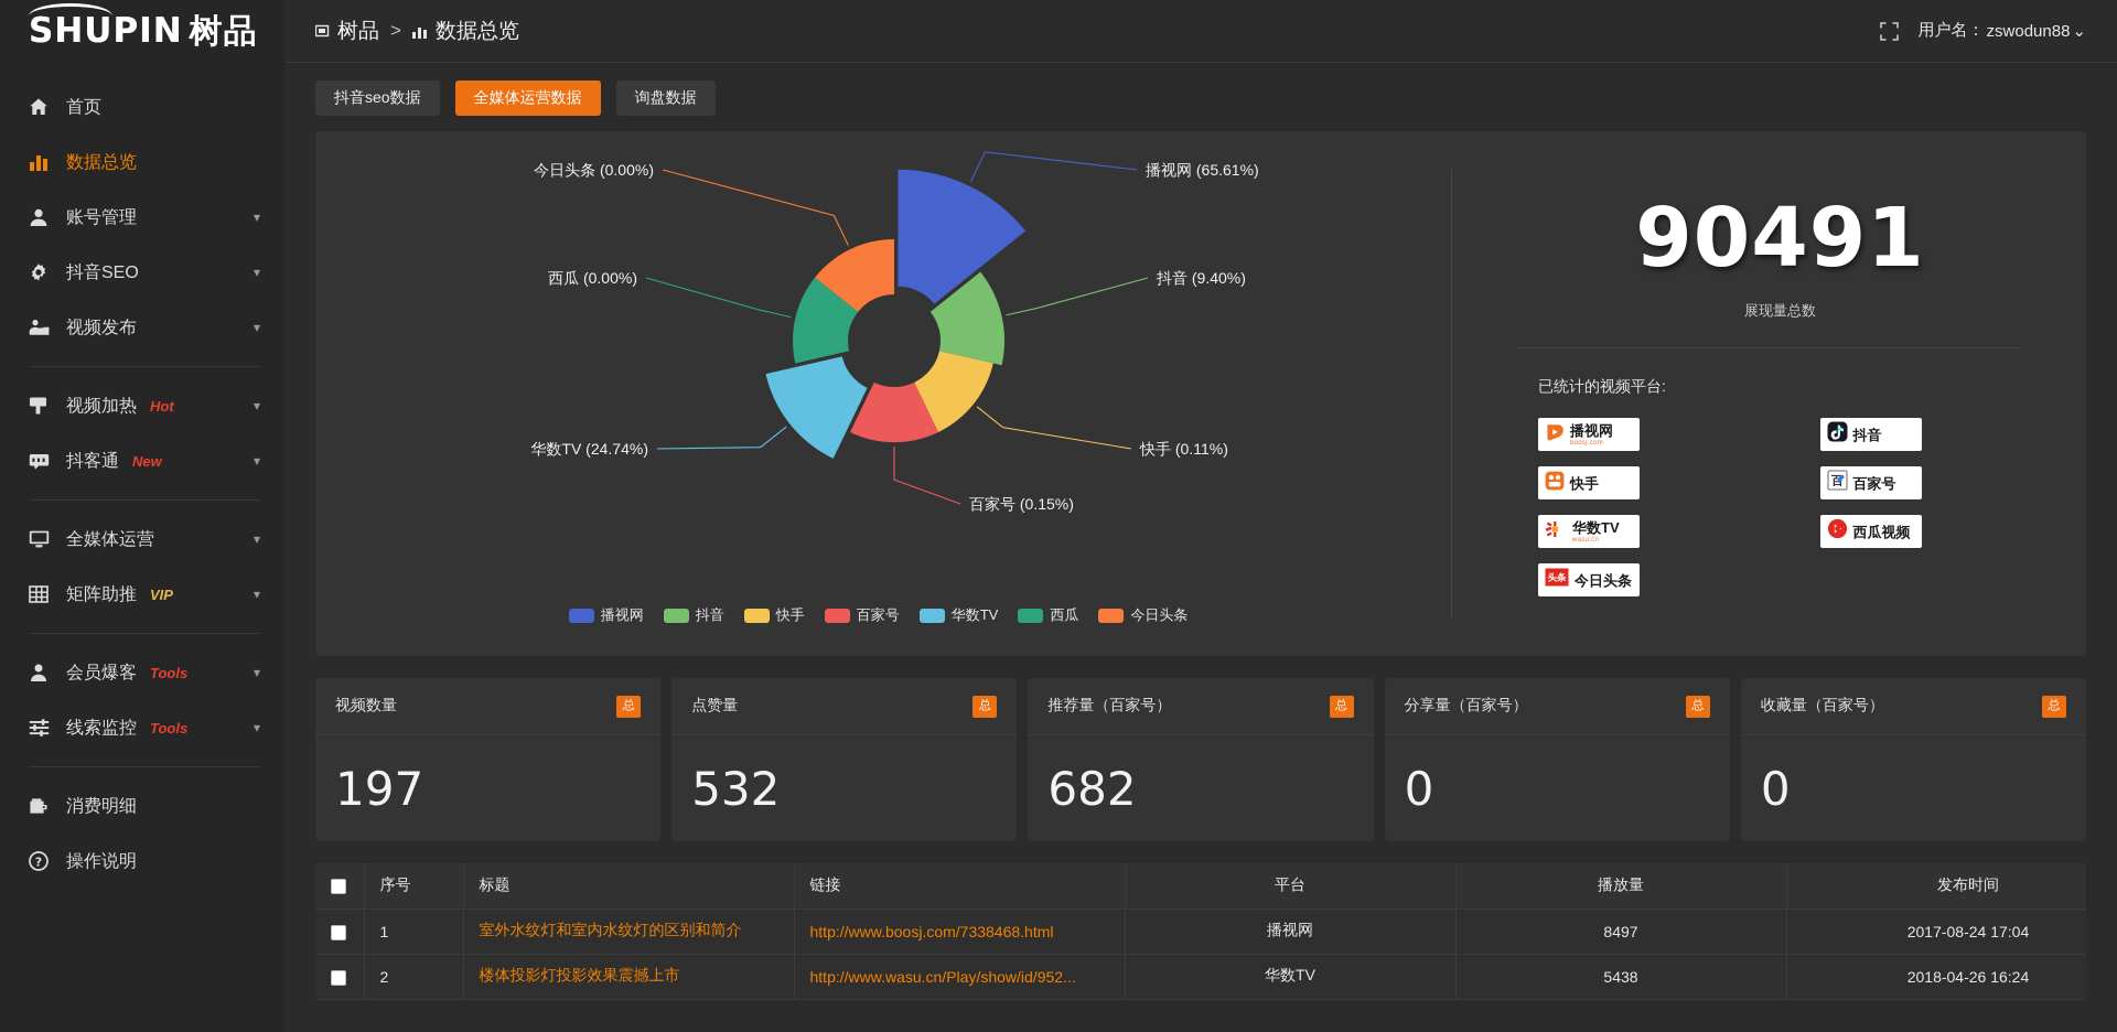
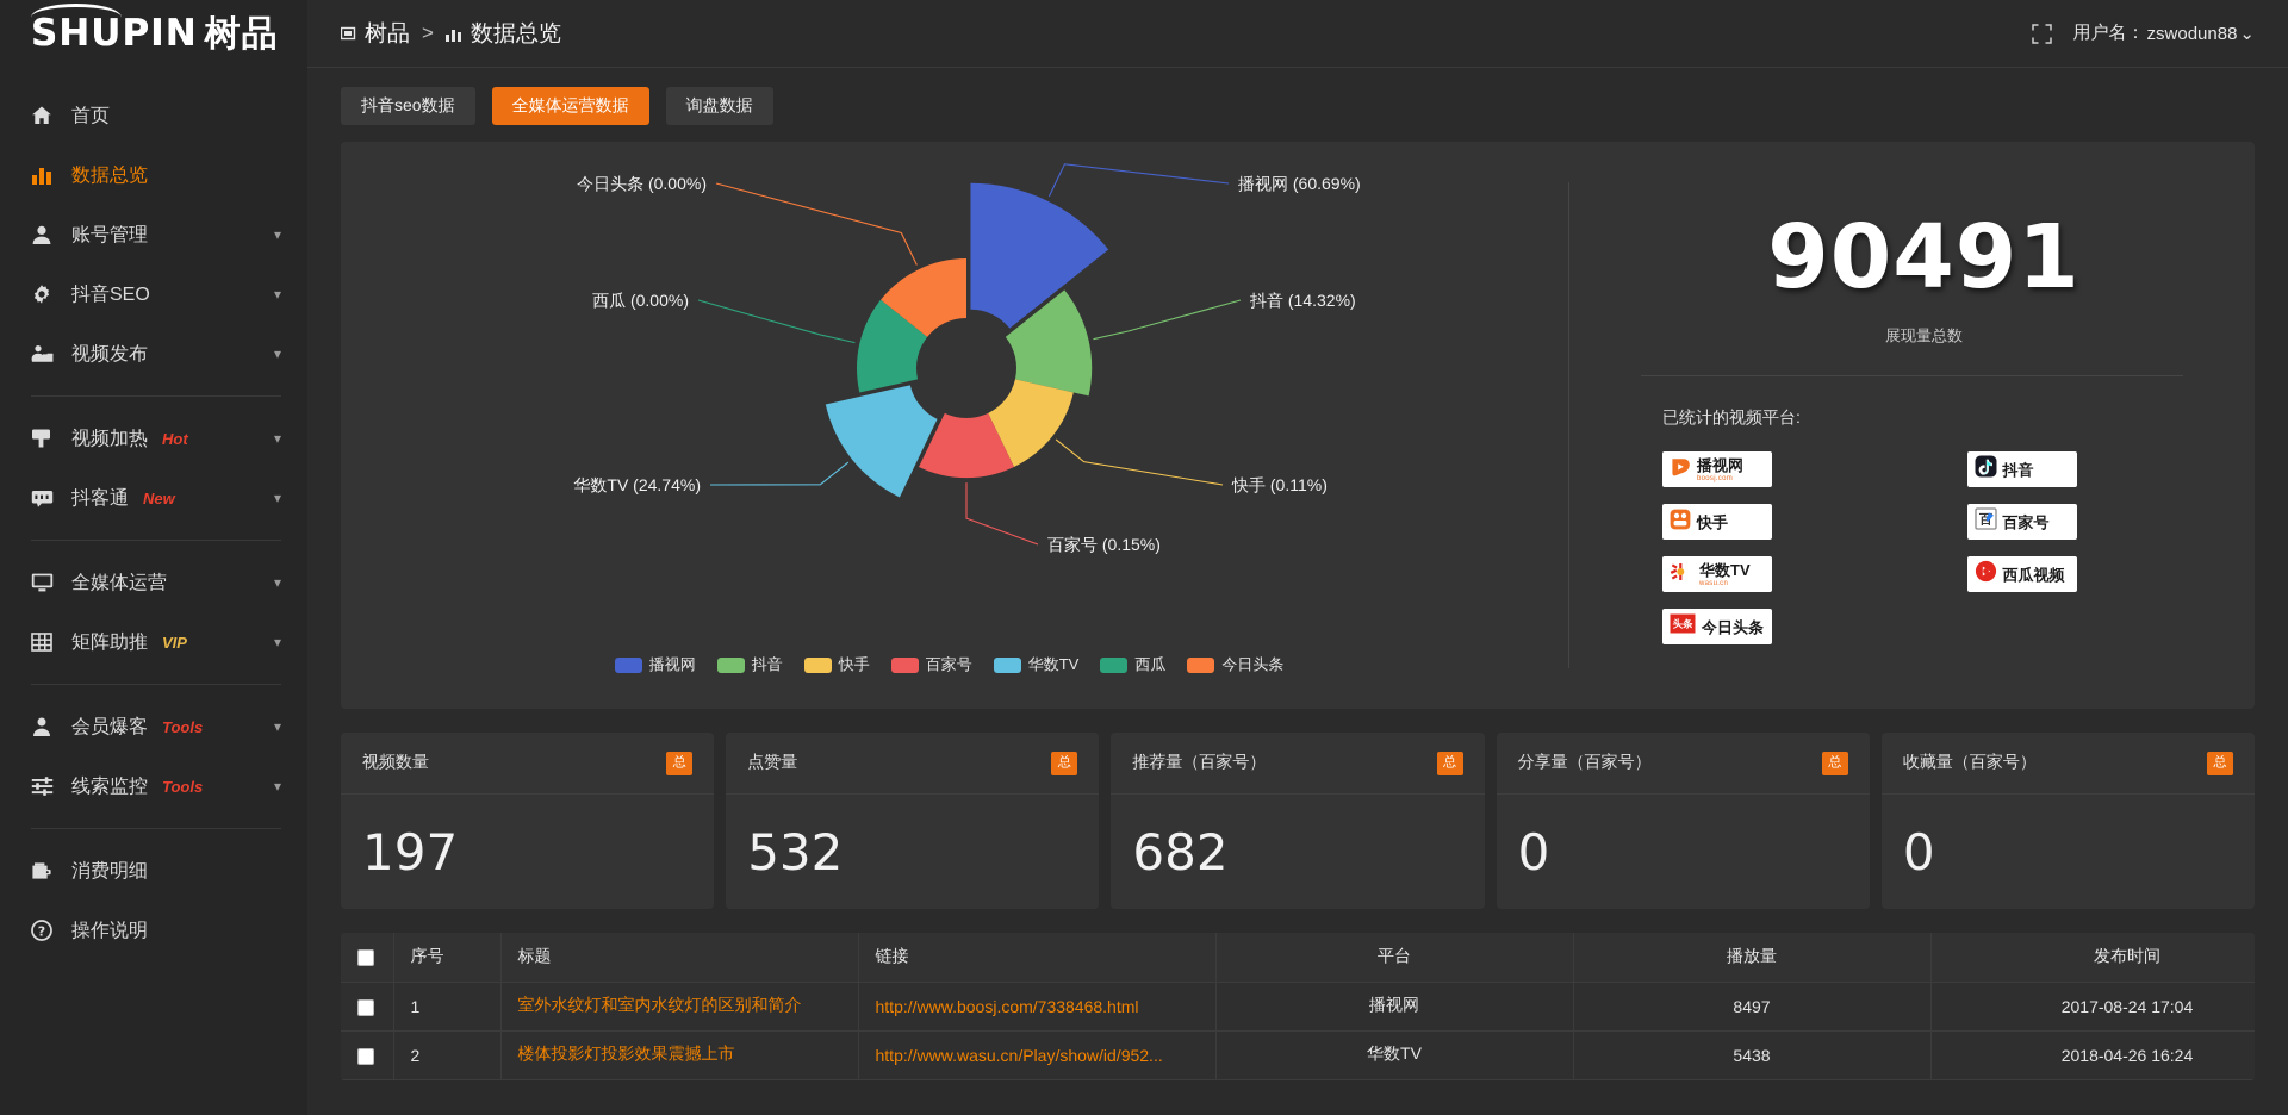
播视网: 65.61% -> 60.69%
抖音: 9.40% -> 14.32%
